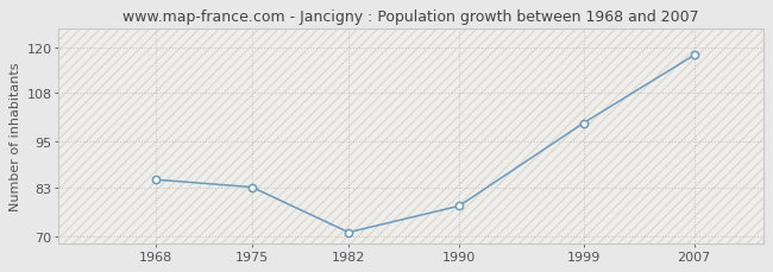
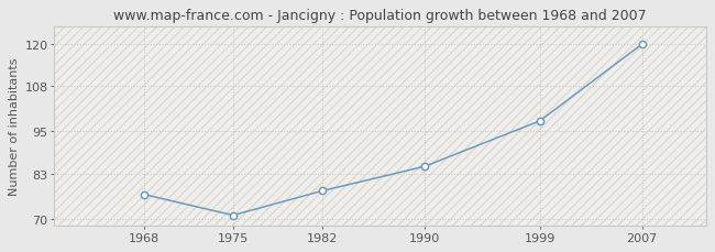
1968: 85 -> 77
1975: 83 -> 71
1982: 71 -> 78
1990: 78 -> 85
1999: 100 -> 98
2007: 118 -> 120
